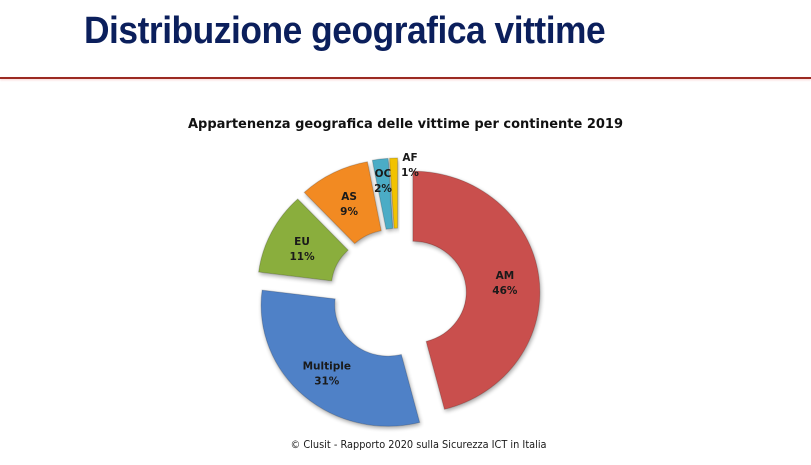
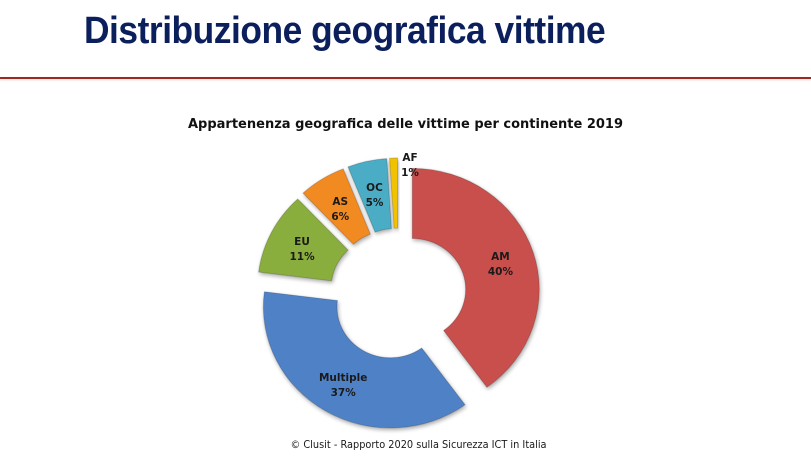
AM: 46% -> 40%
Multiple: 31% -> 37%
AS: 9% -> 6%
OC: 2% -> 5%
